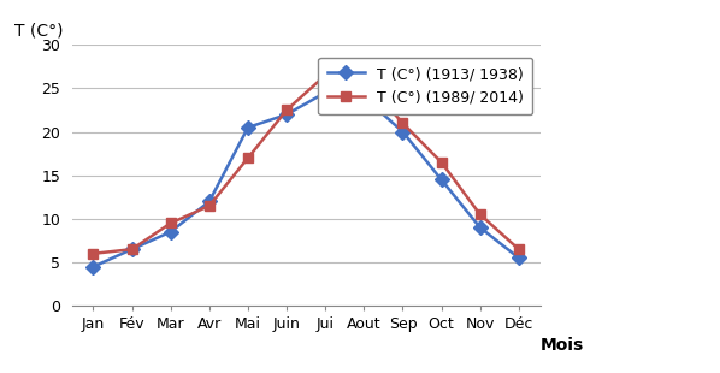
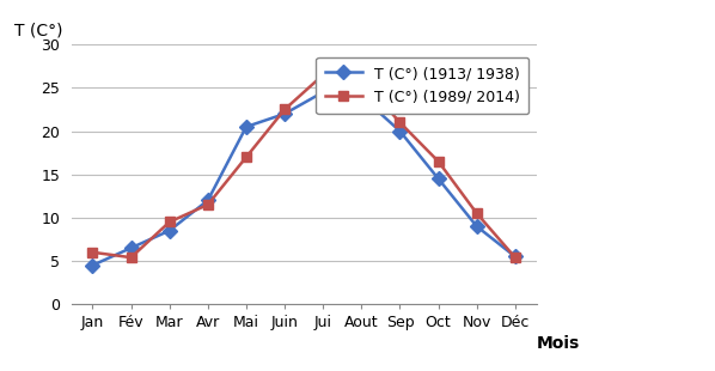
T (C°) (1989/ 2014)/Fév: 6.5 -> 5.4
T (C°) (1989/ 2014)/Déc: 6.5 -> 5.4
